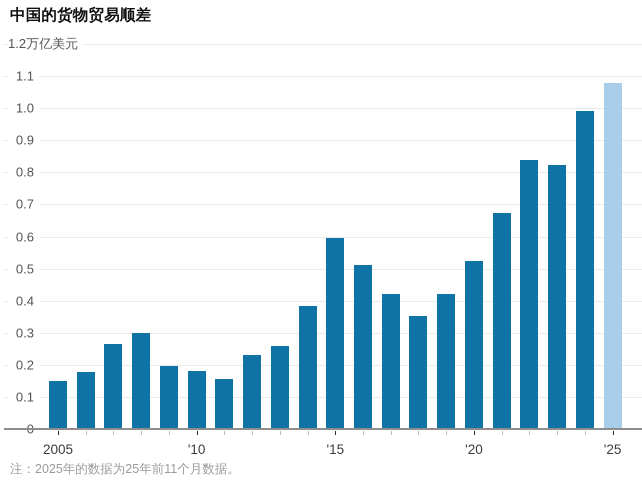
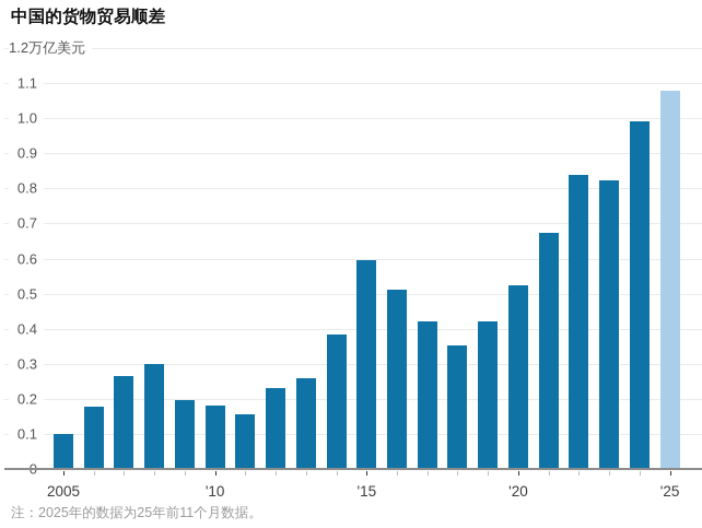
2005: 0.15 -> 0.10
